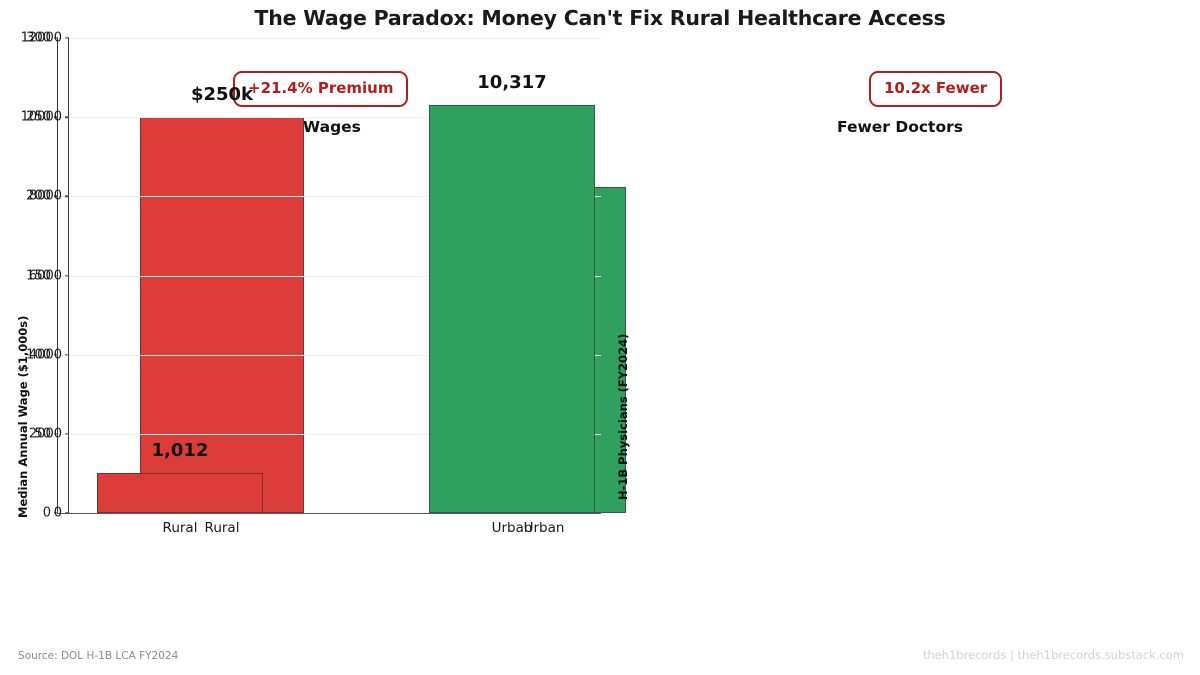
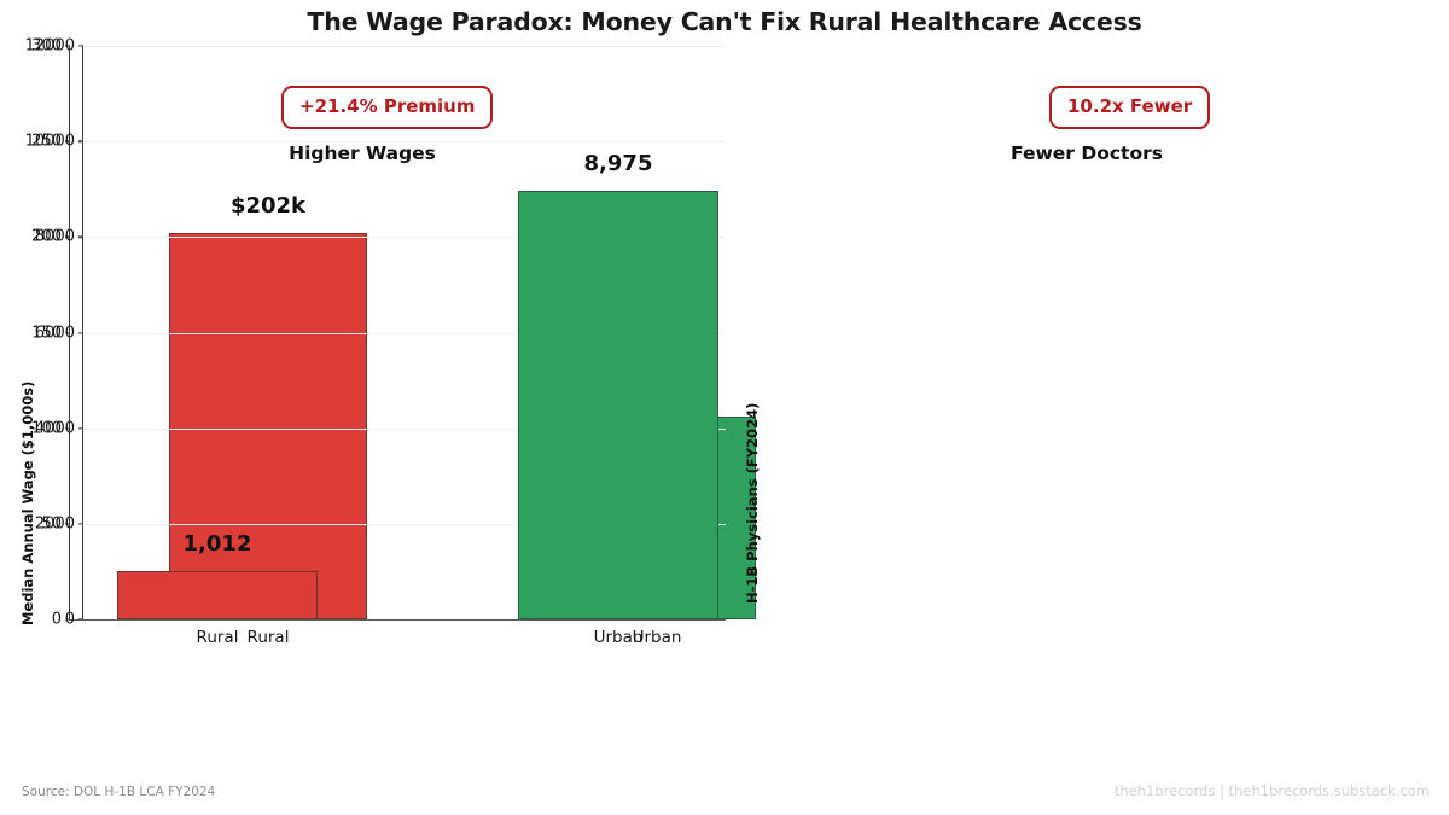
Higher Wages/Rural: $250k -> $202k
Higher Wages/Urban: $206k -> $106k
Fewer Doctors/Urban: 10,317 -> 8,975
